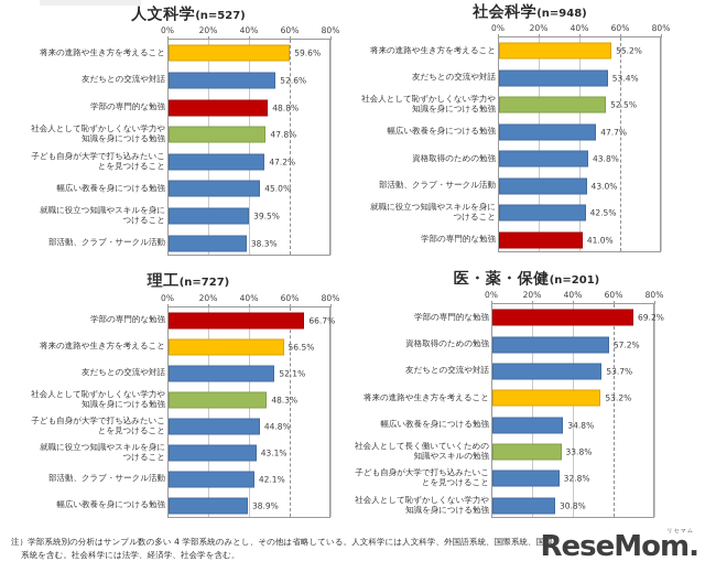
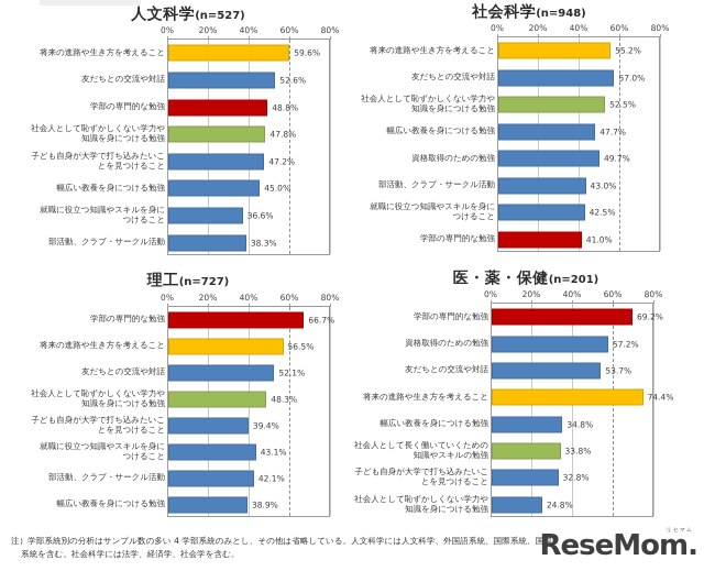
人文科学/就職に役立つ知識やスキルを身に つけること: 39.5% -> 36.6%
社会科学/友だちとの交流や対話: 53.4% -> 57.0%
社会科学/資格取得のための勉強: 43.8% -> 49.7%
理工/子ども自身が大学で打ち込みたいこ とを見つけること: 44.8% -> 39.4%
医・薬・保健/将来の進路や生き方を考えること: 53.2% -> 74.4%
医・薬・保健/社会人として恥ずかしくない学力や 知識を身につける勉強: 30.8% -> 24.8%
